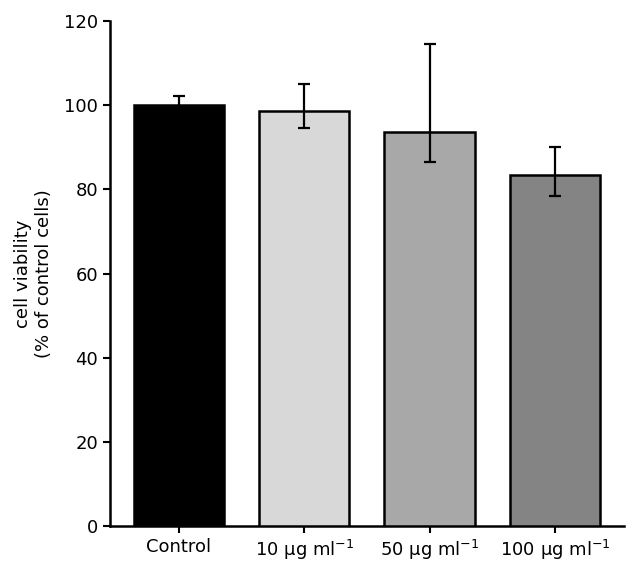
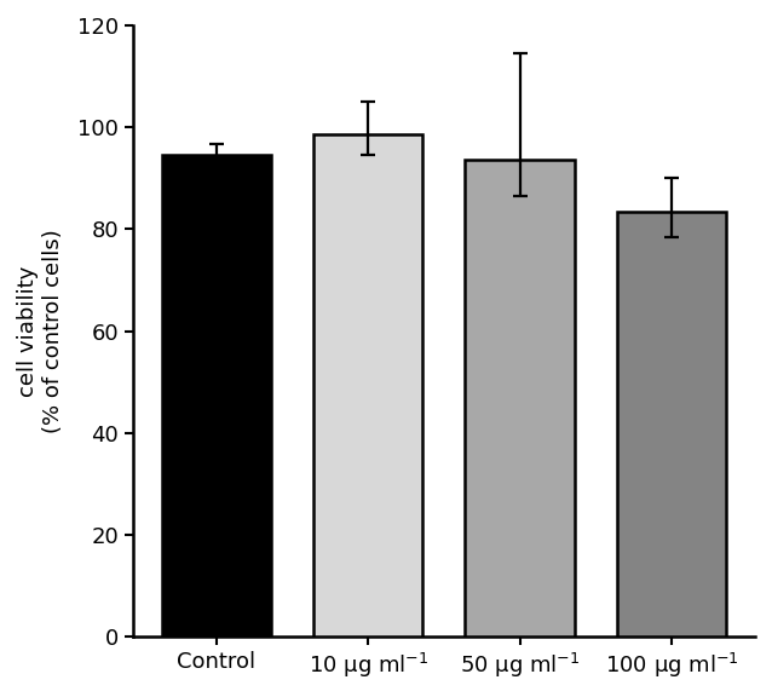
Control: 100.0 -> 94.5
